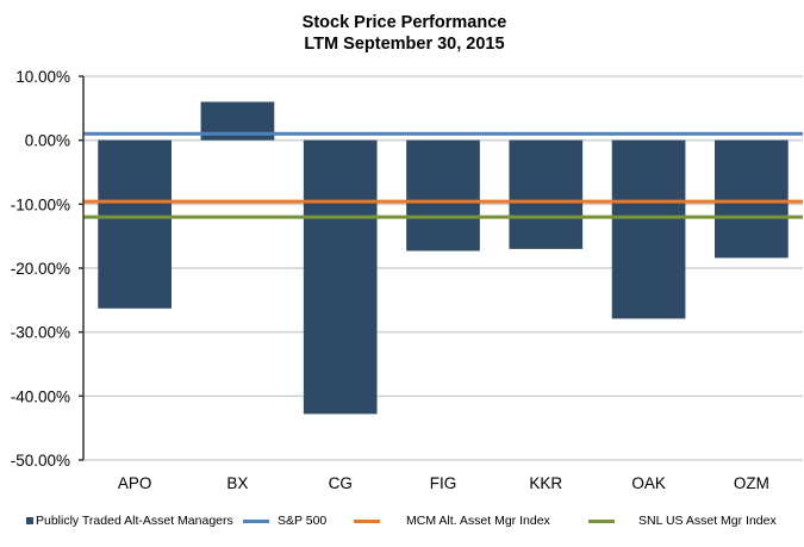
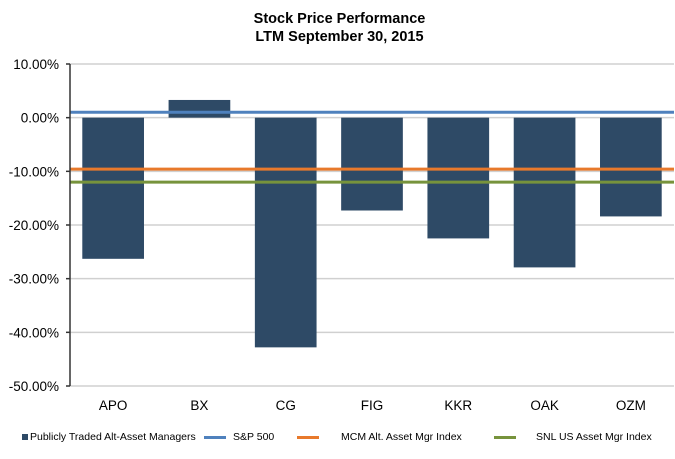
BX: 6% -> 3%
KKR: -17% -> -22%
